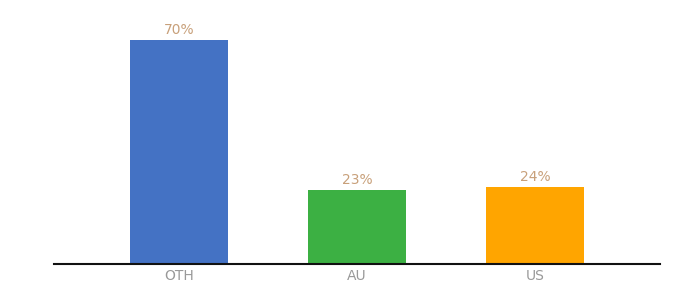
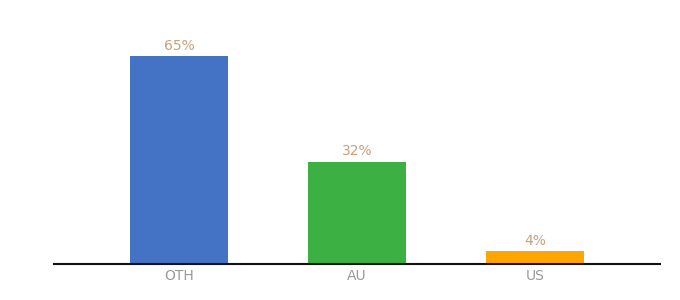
OTH: 70% -> 65%
AU: 23% -> 32%
US: 24% -> 4%
